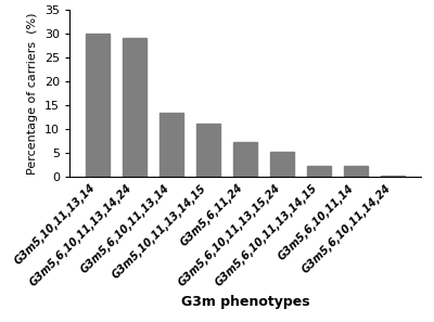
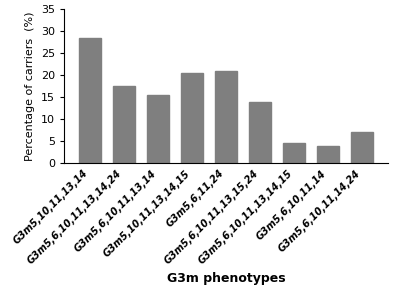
G3m5,10,11,13,14: 30.0 -> 28.5
G3m5,6,10,11,13,14,24: 29.0 -> 17.5
G3m5,6,10,11,13,14: 13.4 -> 15.5
G3m5,10,11,13,14,15: 11.2 -> 20.5
G3m5,6,11,24: 7.3 -> 21.0
G3m5,6,10,11,13,15,24: 5.4 -> 14.0
G3m5,6,10,11,13,14,15: 2.4 -> 4.5
G3m5,6,10,11,14: 2.4 -> 4.0
G3m5,6,10,11,14,24: 0.4 -> 7.0
